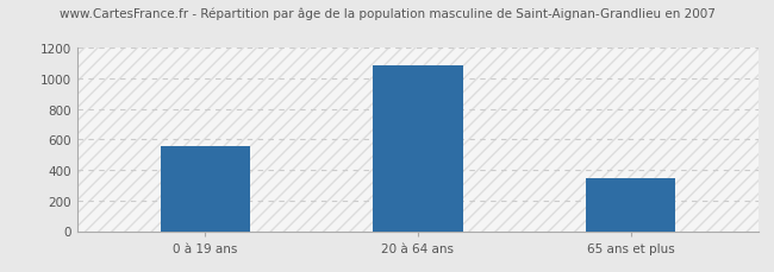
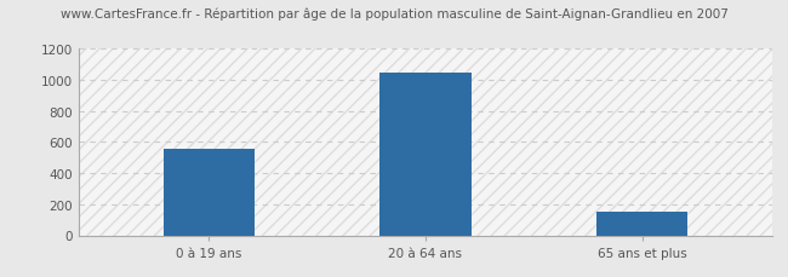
20 à 64 ans: 1090 -> 1050
65 ans et plus: 350 -> 150
